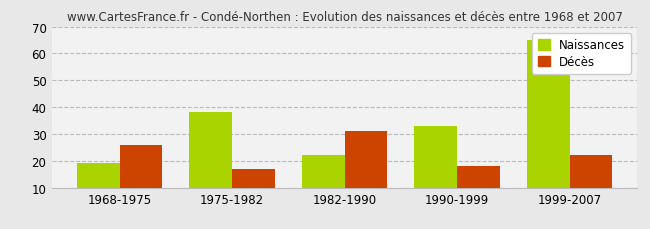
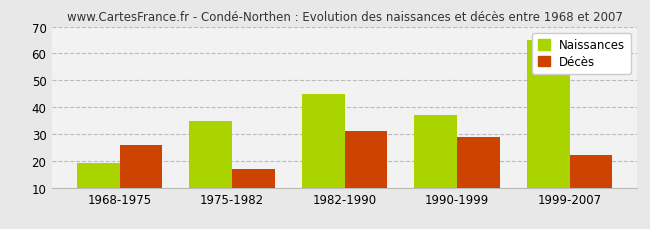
Naissances/1975-1982: 38 -> 35
Naissances/1982-1990: 22 -> 45
Naissances/1990-1999: 33 -> 37
Décès/1990-1999: 18 -> 29
